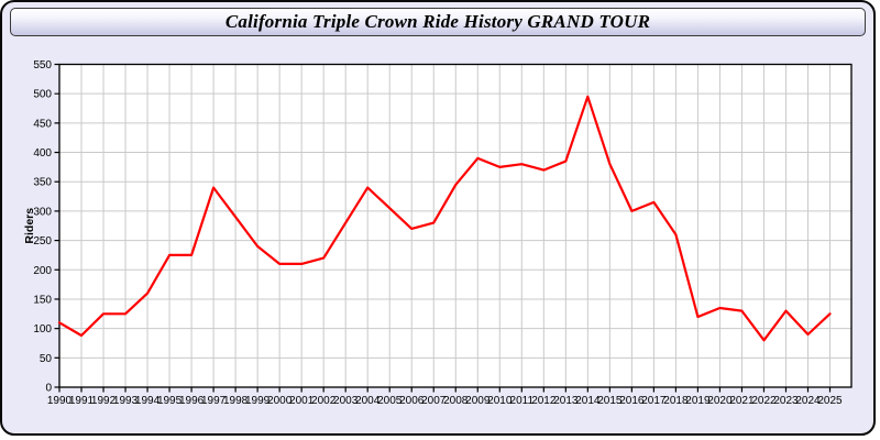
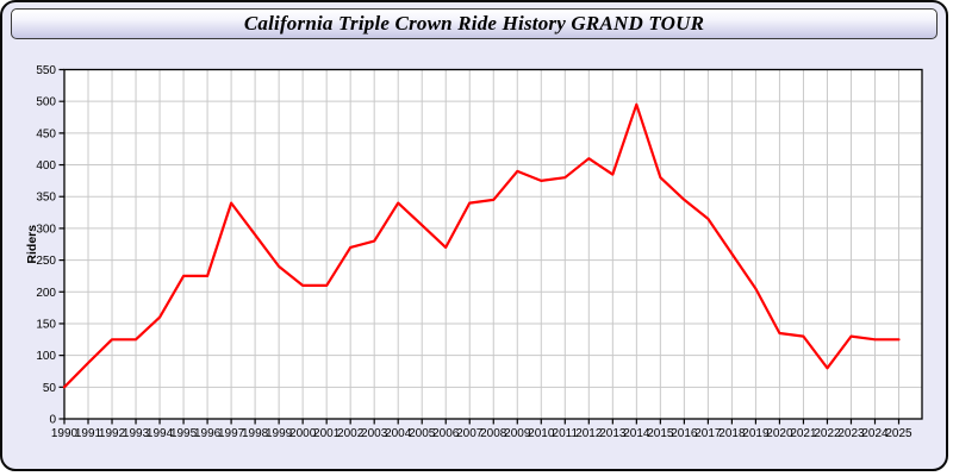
1990: 110 -> 50
2002: 220 -> 270
2007: 280 -> 340
2012: 370 -> 410
2016: 300 -> 340
2019: 120 -> 200
2024: 90 -> 120
